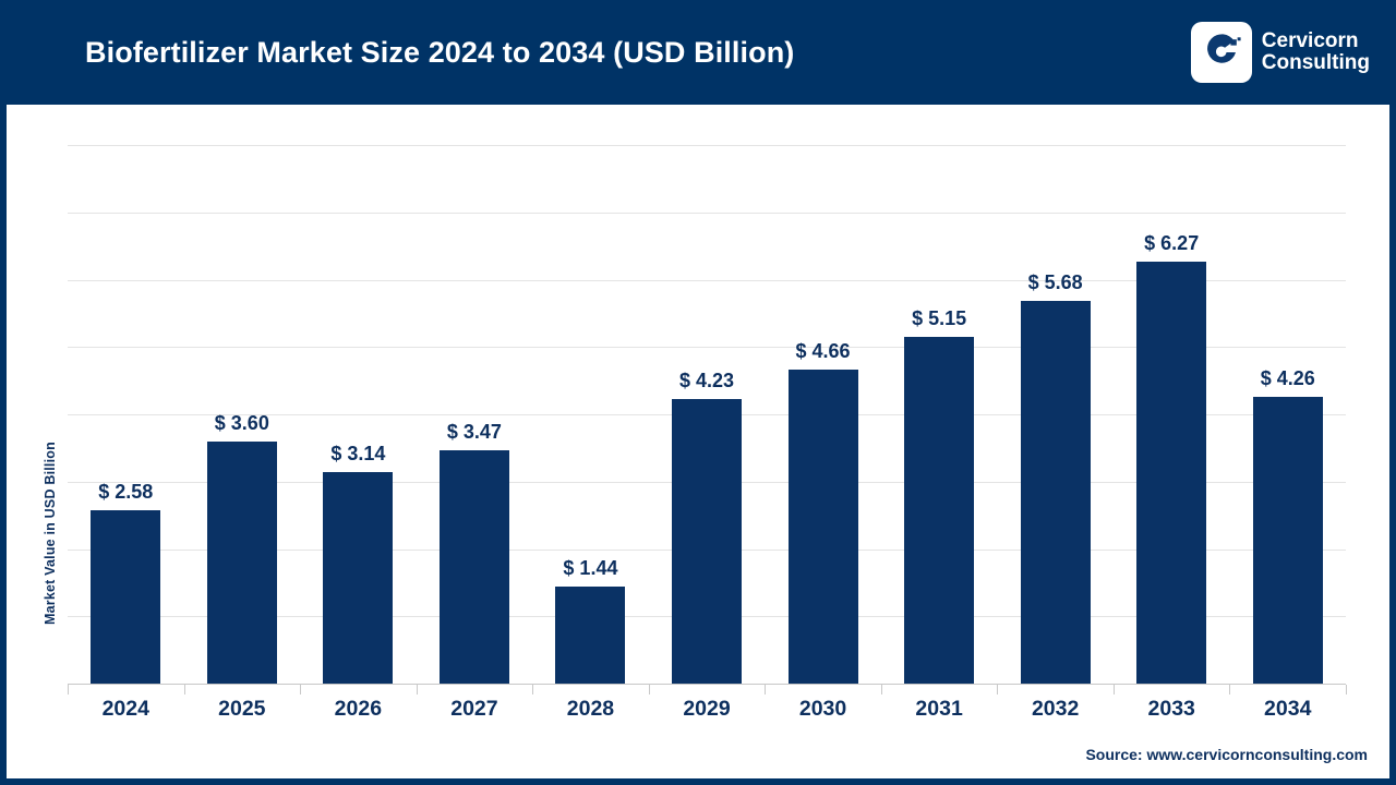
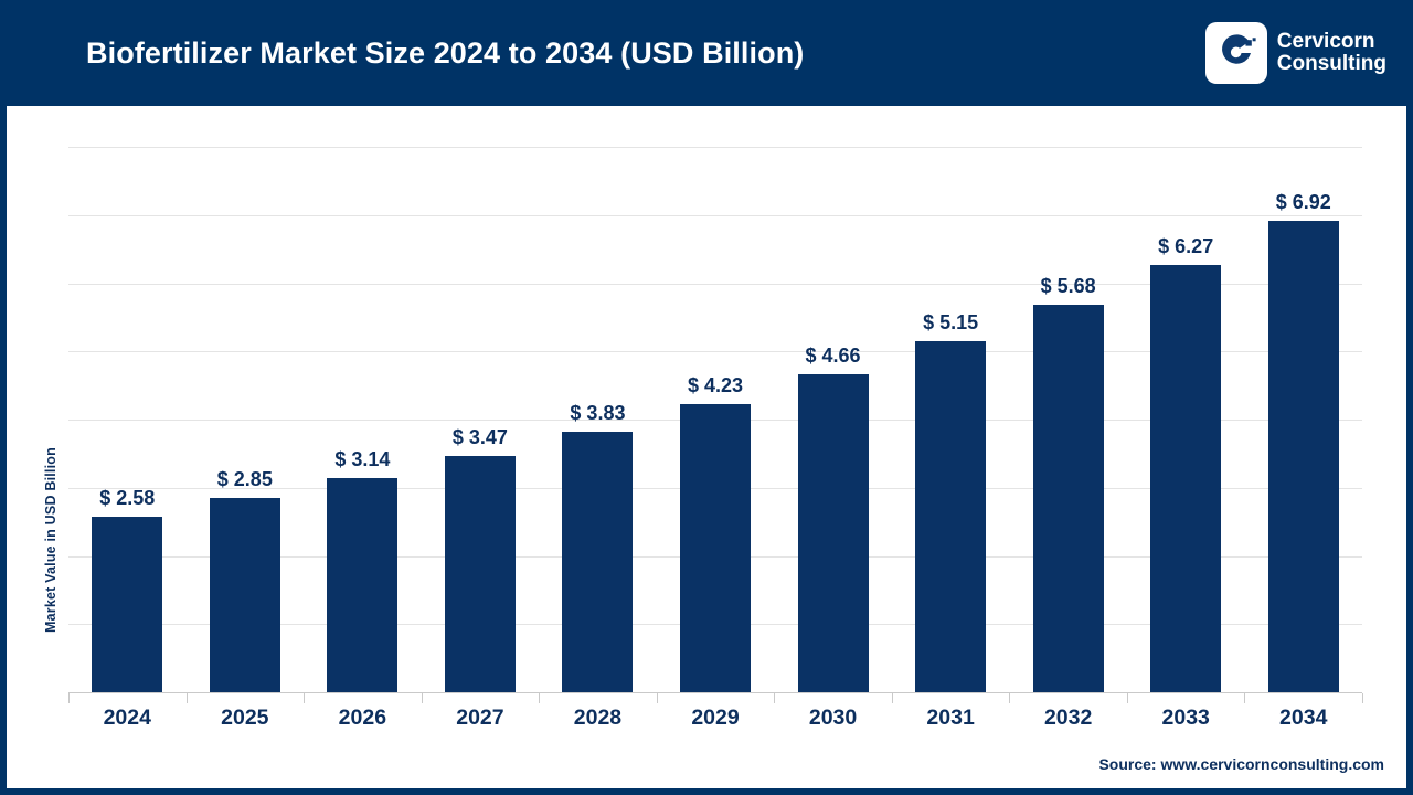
2025: 3.60 -> 2.85
2028: 1.44 -> 3.83
2034: 4.26 -> 6.92
